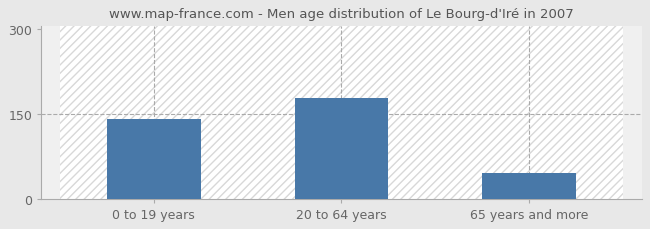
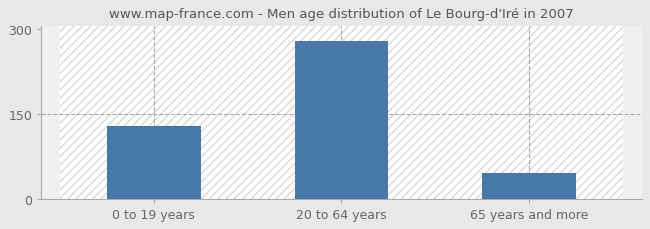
0 to 19 years: 140 -> 128
20 to 64 years: 178 -> 278
